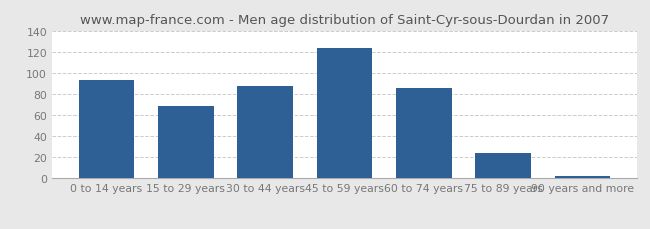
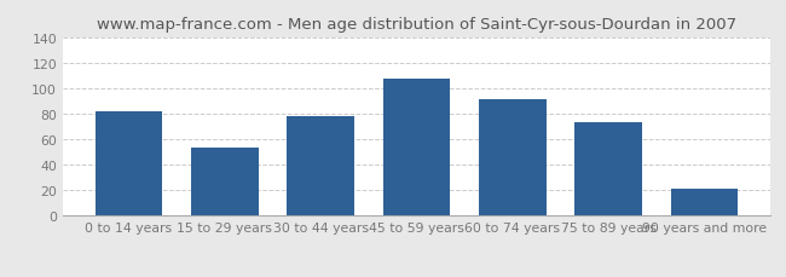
0 to 14 years: 94 -> 82
15 to 29 years: 69 -> 54
30 to 44 years: 88 -> 78
45 to 59 years: 124 -> 108
60 to 74 years: 86 -> 92
75 to 89 years: 24 -> 74
90 years and more: 2 -> 21
